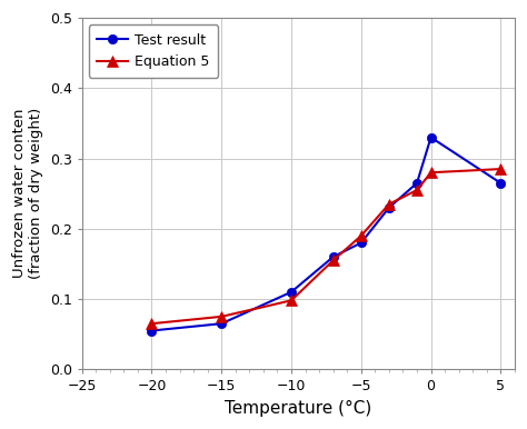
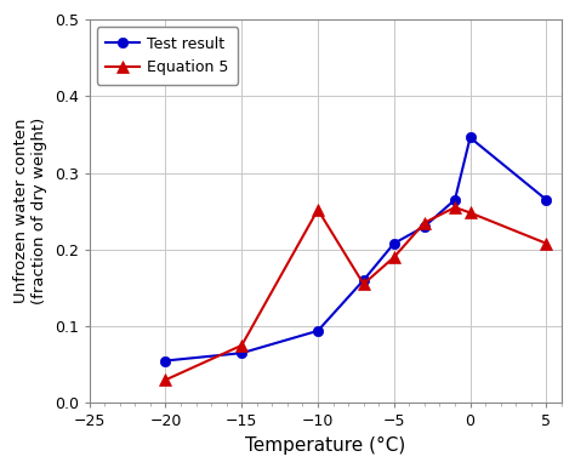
Equation 5/−20: 0.065 -> 0.030
Test result/−10: 0.110 -> 0.094
Equation 5/−10: 0.098 -> 0.252
Test result/−5: 0.180 -> 0.208
Test result/0: 0.330 -> 0.346
Equation 5/0: 0.280 -> 0.248
Equation 5/5: 0.285 -> 0.208
